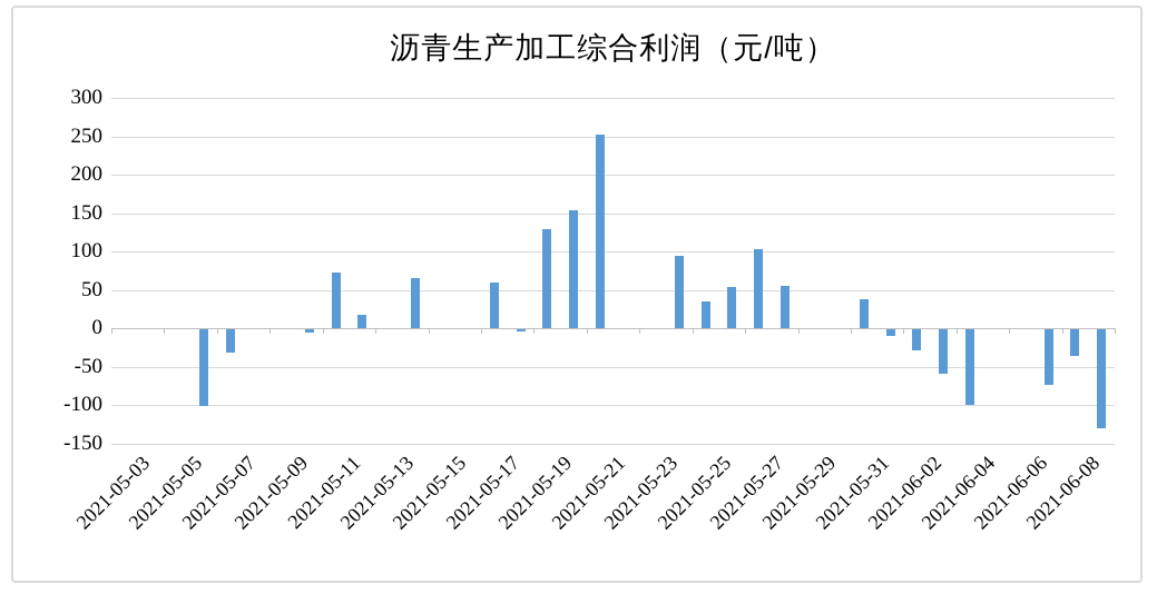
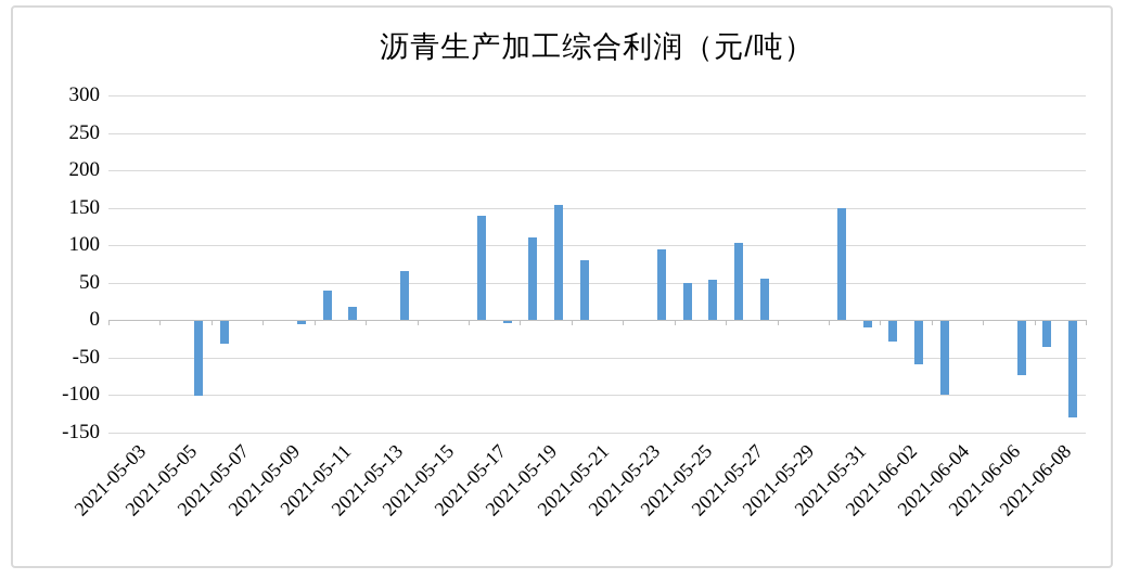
2021-05-11: 70 -> 40
2021-05-17: 60 -> 140
2021-05-19: 130 -> 110
2021-05-21: 250 -> 80
2021-05-25: 40 -> 50
2021-05-31: 40 -> 150
